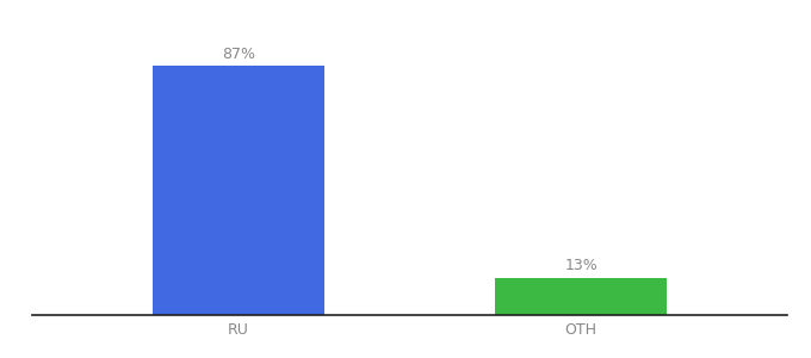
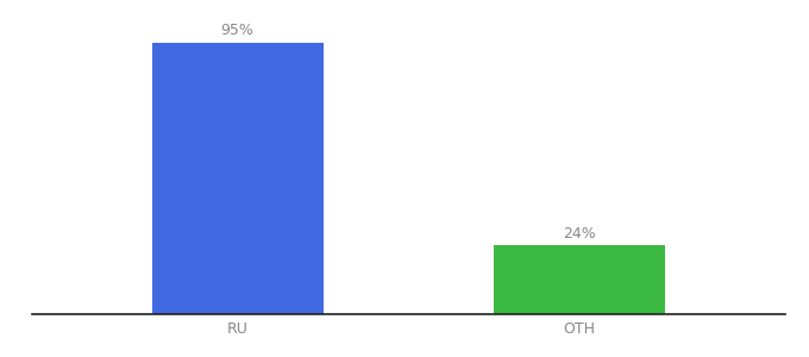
RU: 87% -> 95%
OTH: 13% -> 24%
